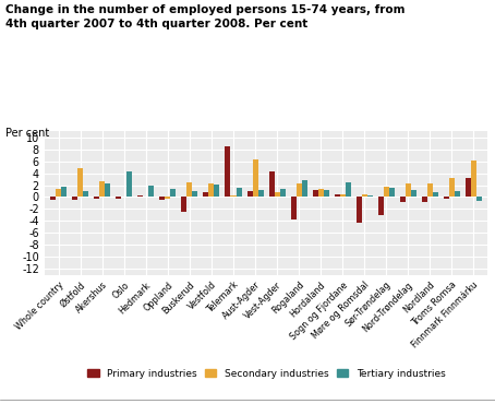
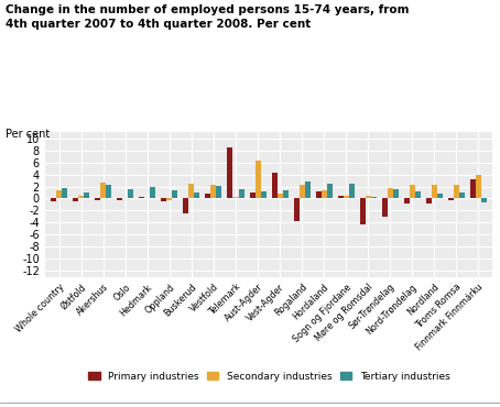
Secondary industries/Østfold: 4.8 -> 0.5
Tertiary industries/Oslo: 4.2 -> 1.6
Tertiary industries/Hordaland: 1.2 -> 2.5
Secondary industries/Troms Romsa: 3.2 -> 2.2
Secondary industries/Finnmark Finnmárku: 6.2 -> 3.9
